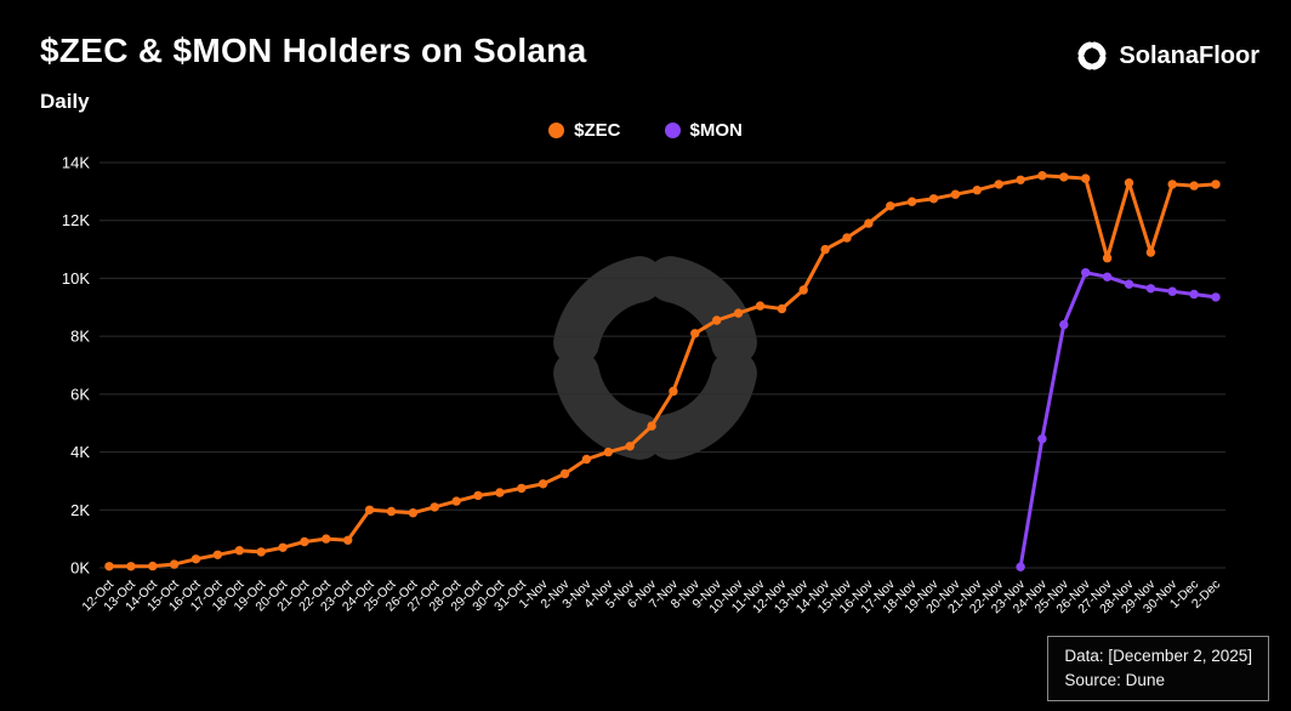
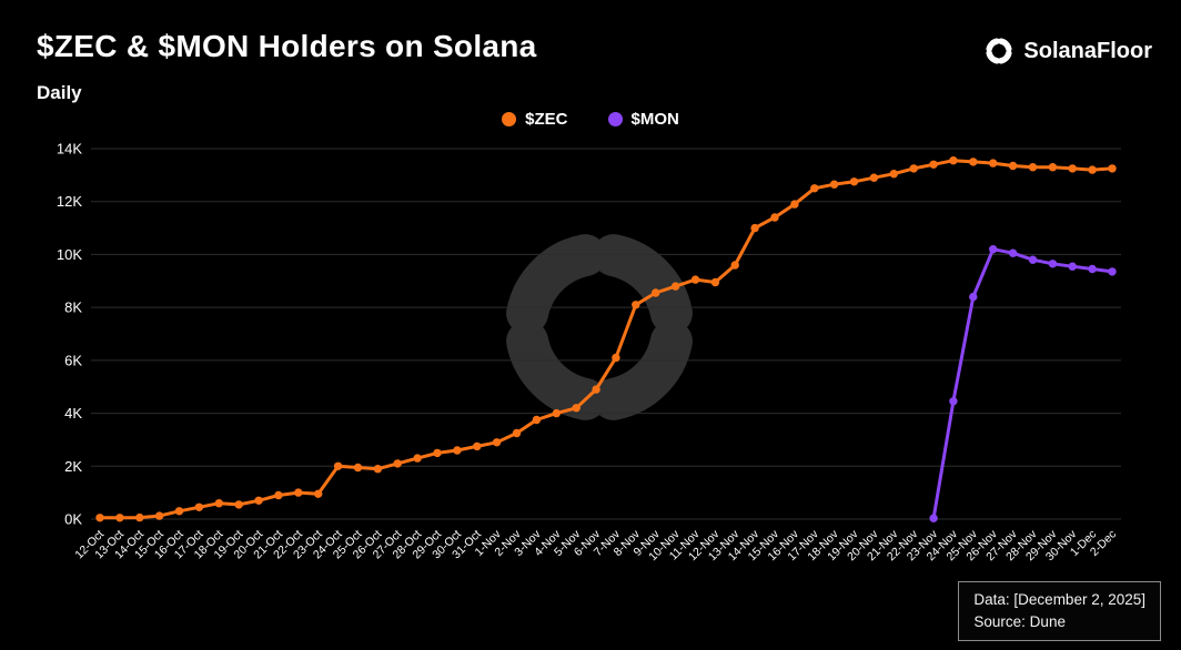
$ZEC/27-Nov: 10.7K -> 13.4K
$ZEC/29-Nov: 10.9K -> 13.3K
